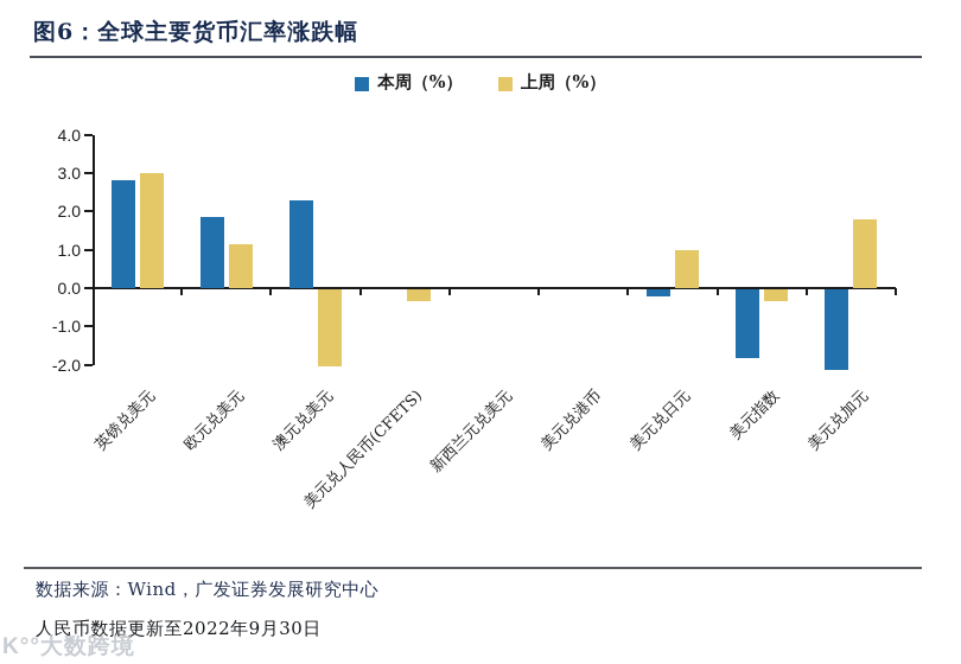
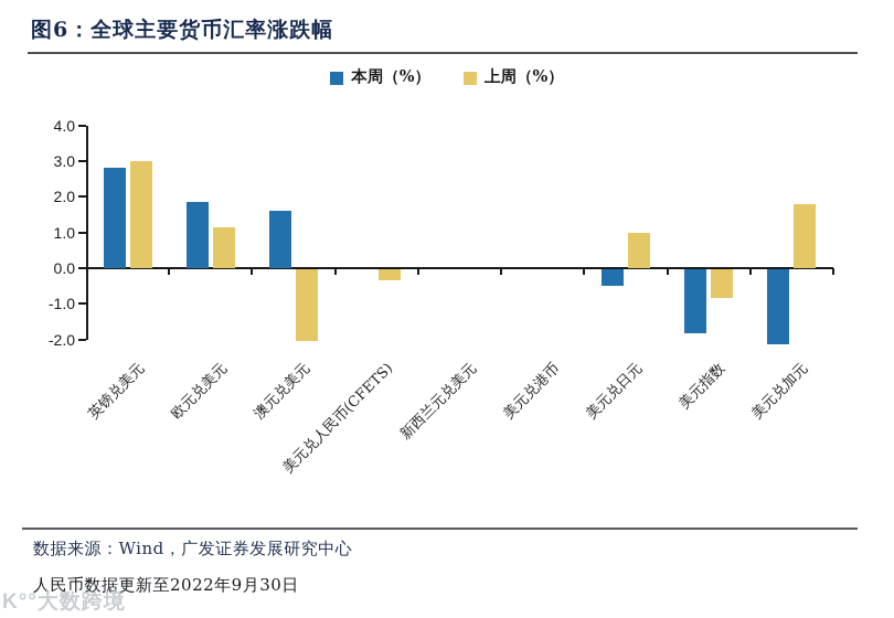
本周（%）/澳元兑美元: 2.3 -> 1.6
本周（%）/美元兑日元: -0.2 -> -0.5
上周（%）/美元指数: -0.3 -> -0.8
